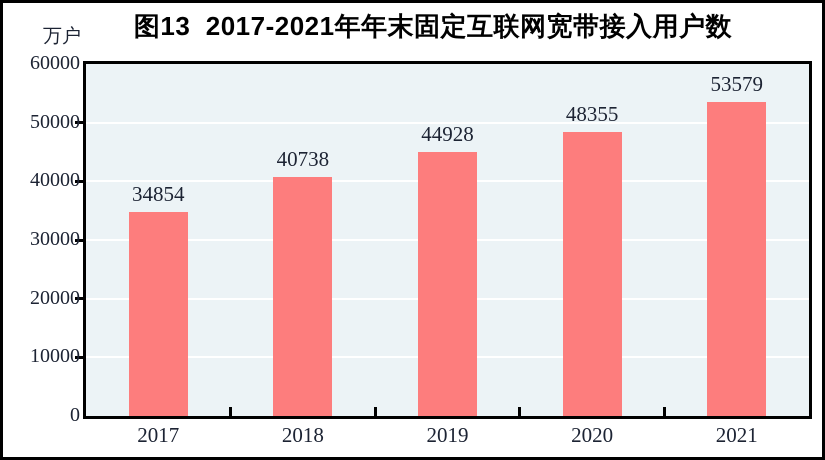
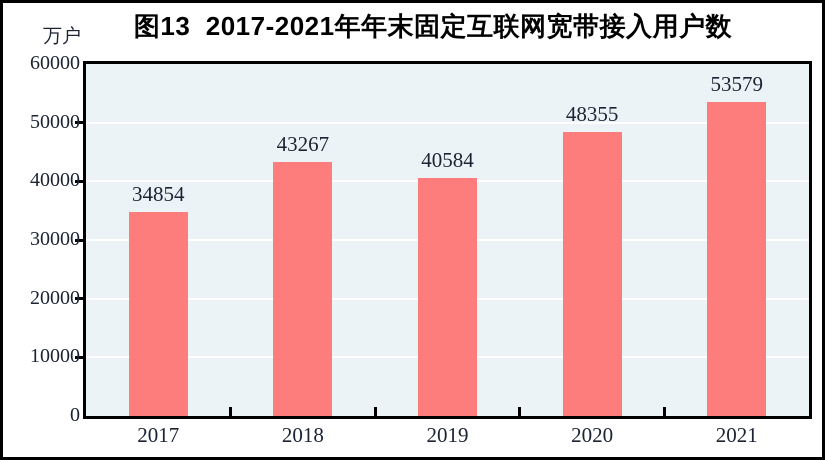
2018: 40738 -> 43267
2019: 44928 -> 40584
